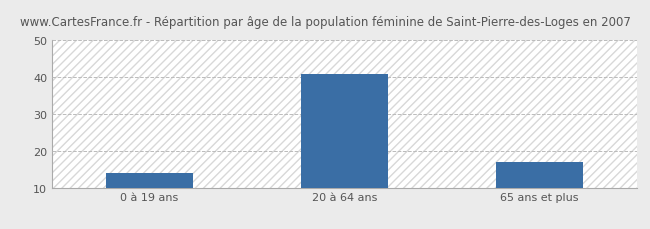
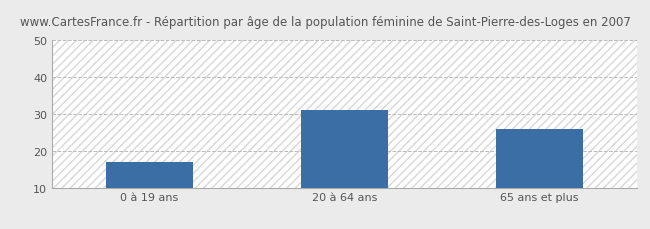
0 à 19 ans: 14 -> 17
20 à 64 ans: 41 -> 31
65 ans et plus: 17 -> 26
